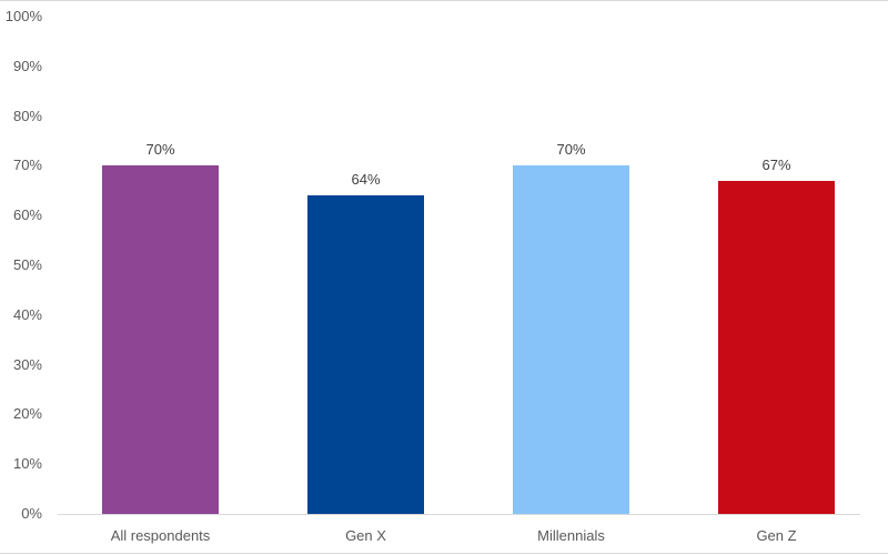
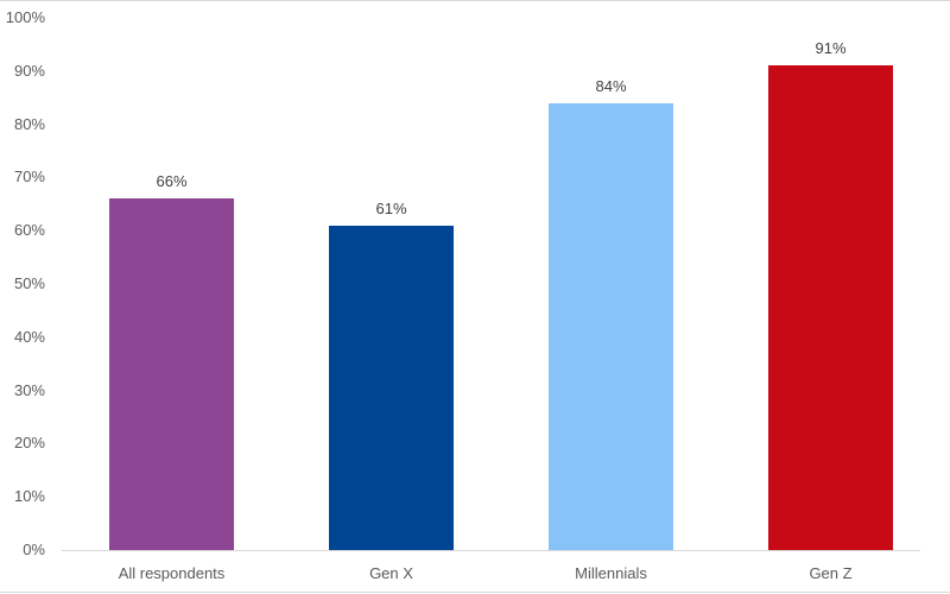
All respondents: 70% -> 66%
Gen X: 64% -> 61%
Millennials: 70% -> 84%
Gen Z: 67% -> 91%
